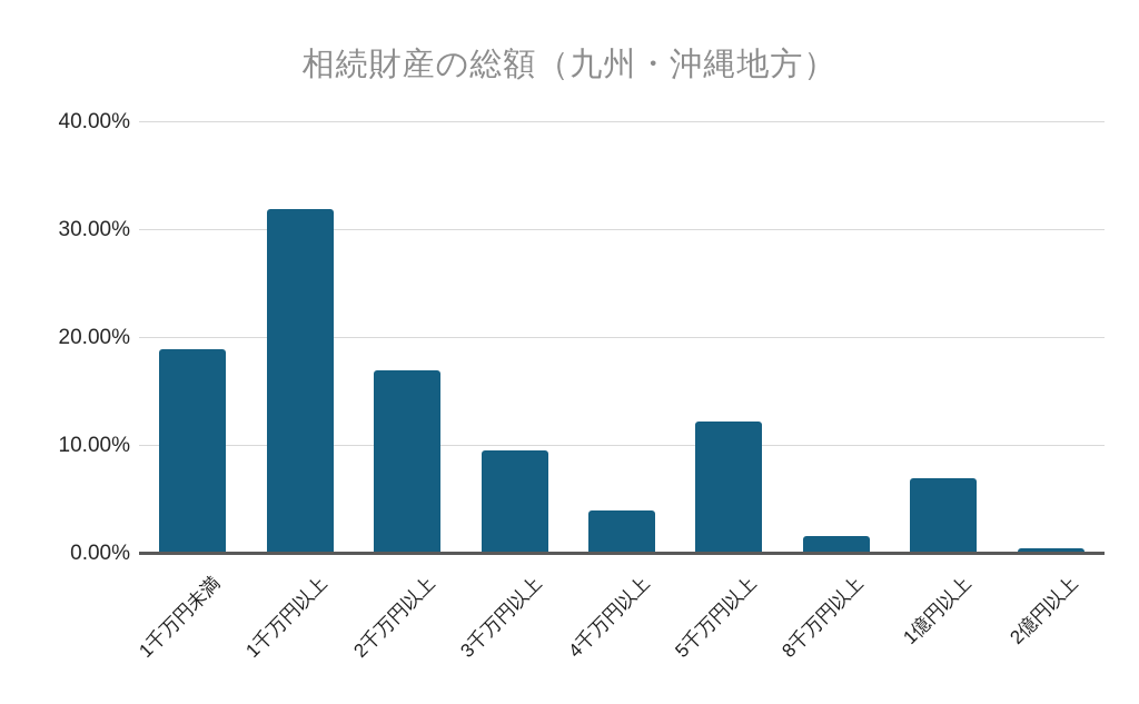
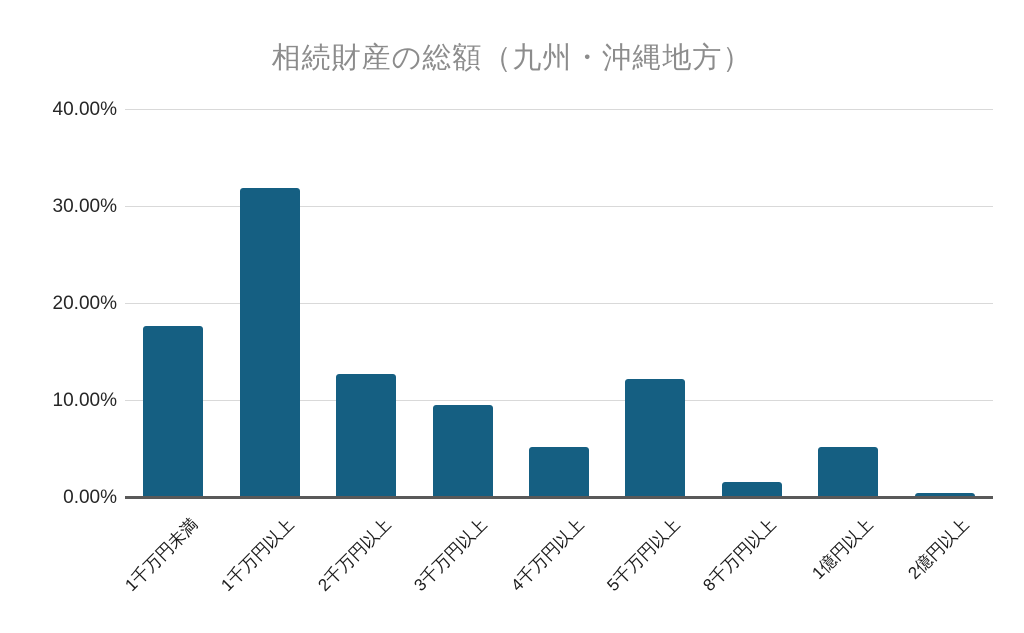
1千万円未満: 19% -> 18%
2千万円以上: 17% -> 13%
4千万円以上: 4% -> 5%
1億円以上: 7% -> 5%
